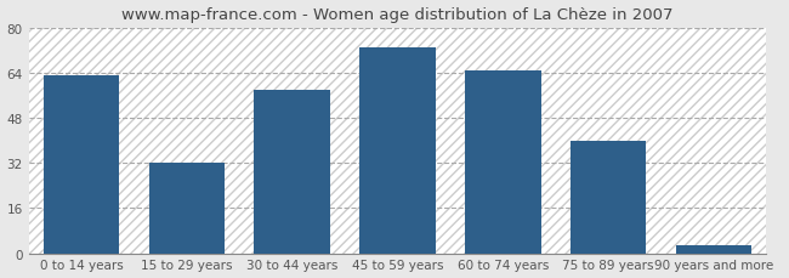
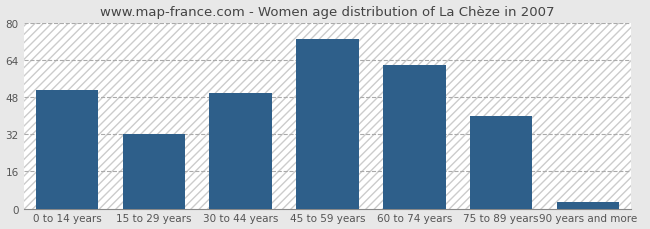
0 to 14 years: 63 -> 51
30 to 44 years: 58 -> 50
60 to 74 years: 65 -> 62
